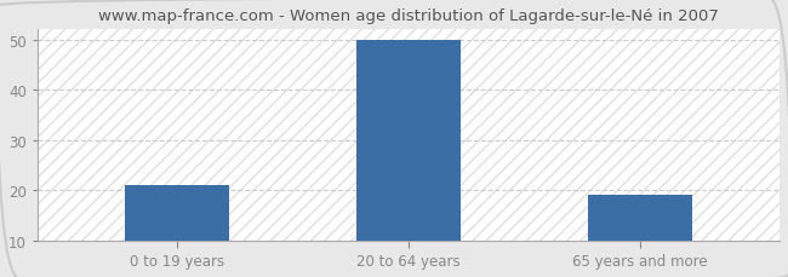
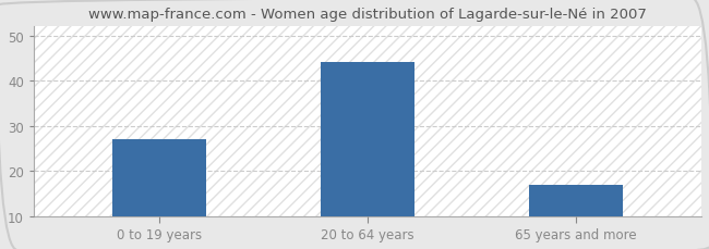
0 to 19 years: 21 -> 27
20 to 64 years: 50 -> 44
65 years and more: 19 -> 17
